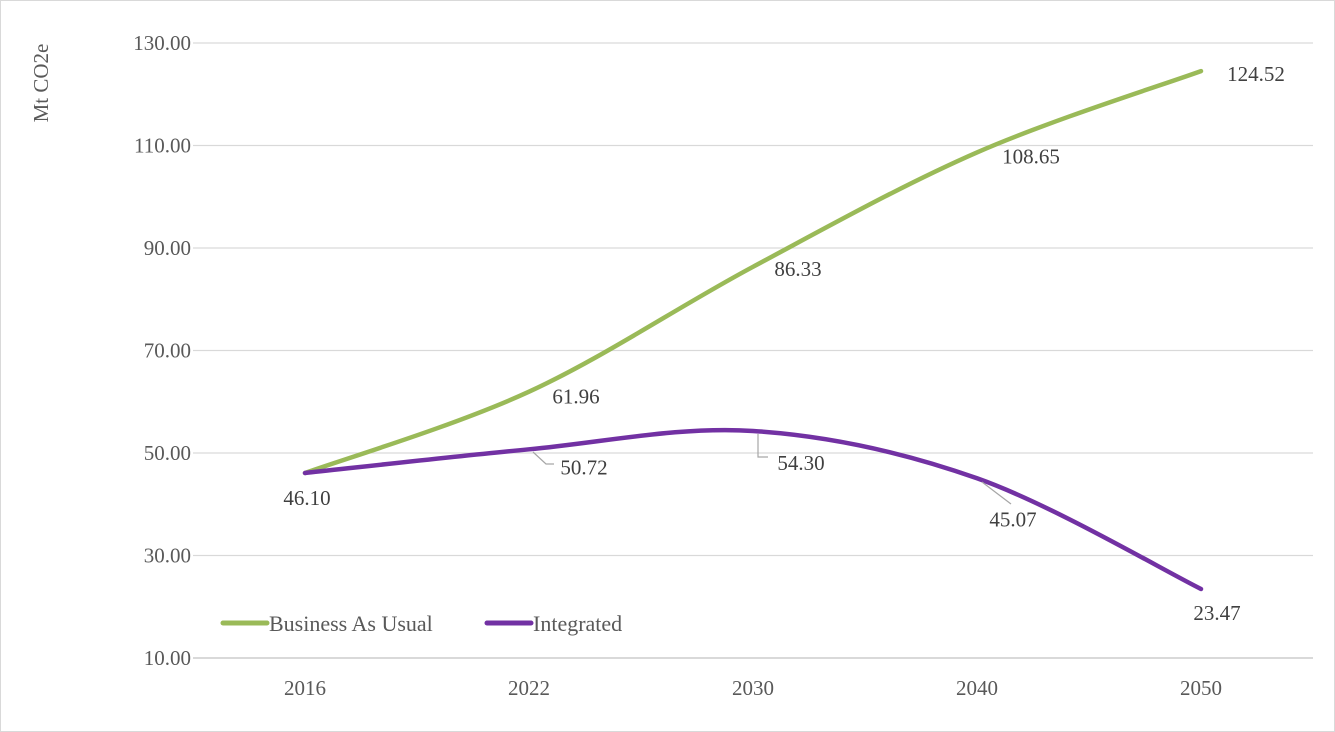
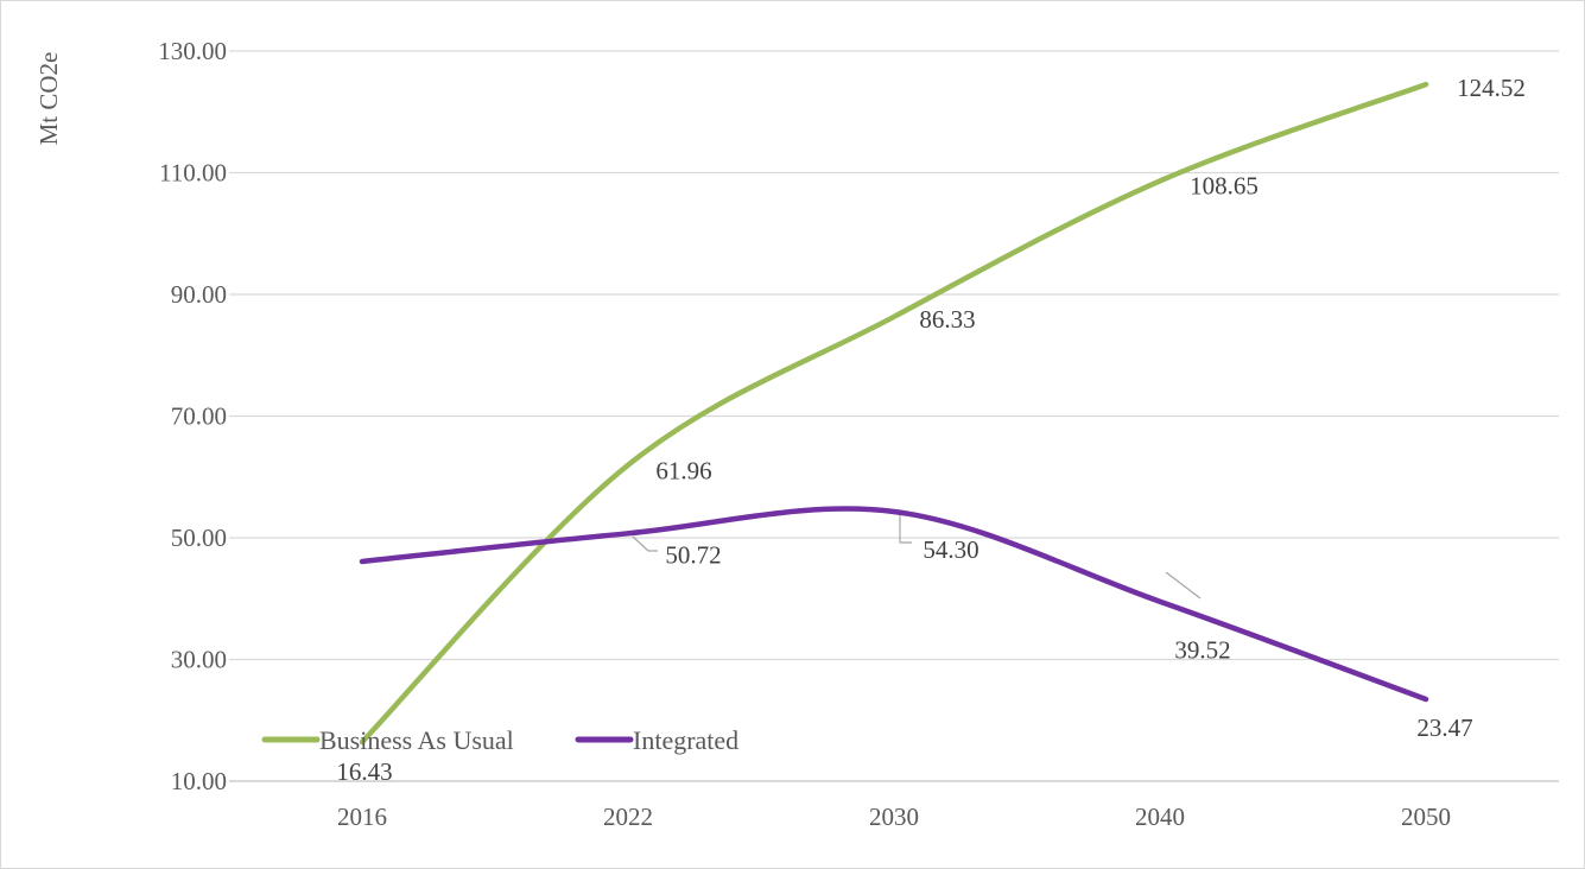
Business As Usual/2016: 46.10 -> 16.43
Integrated/2040: 45.07 -> 39.52
